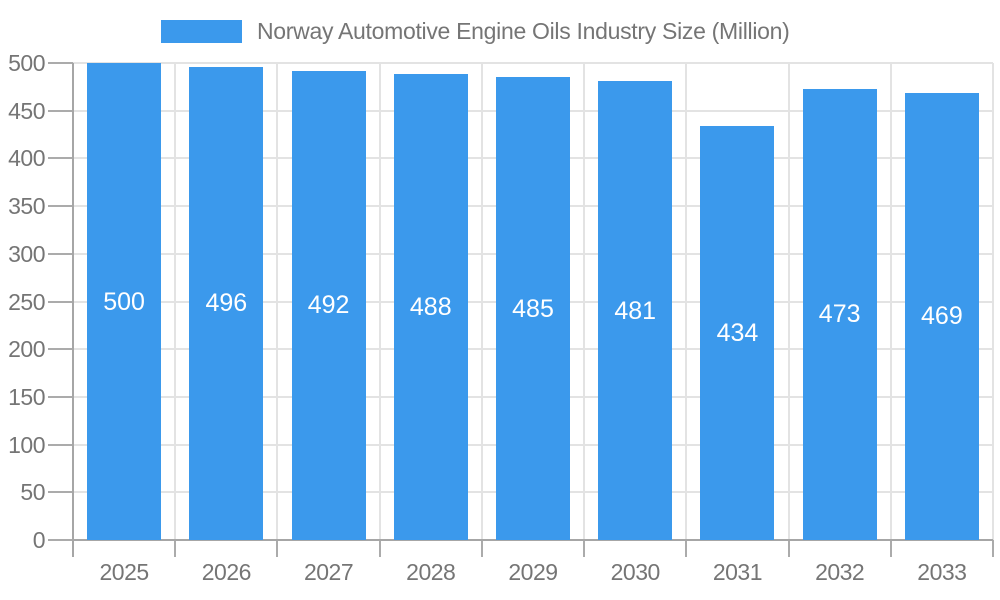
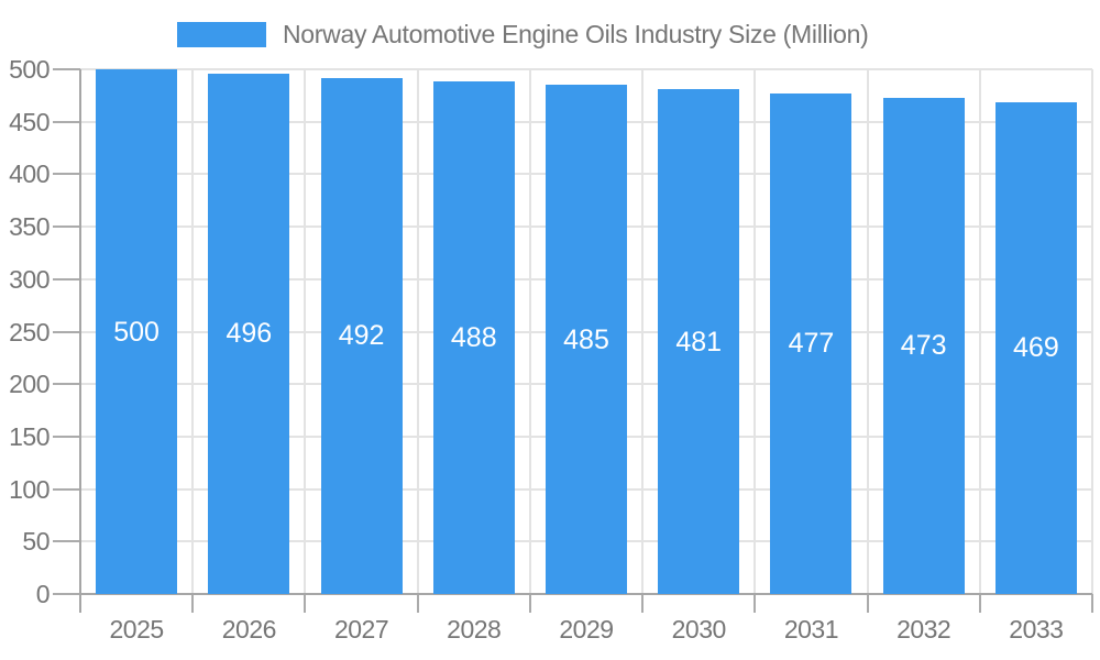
2031: 434 -> 477
